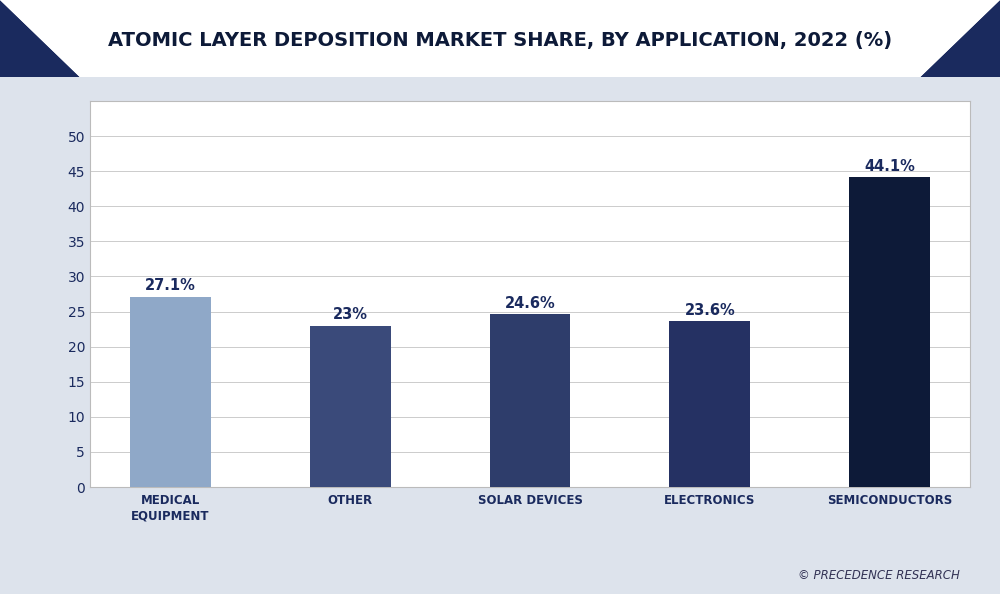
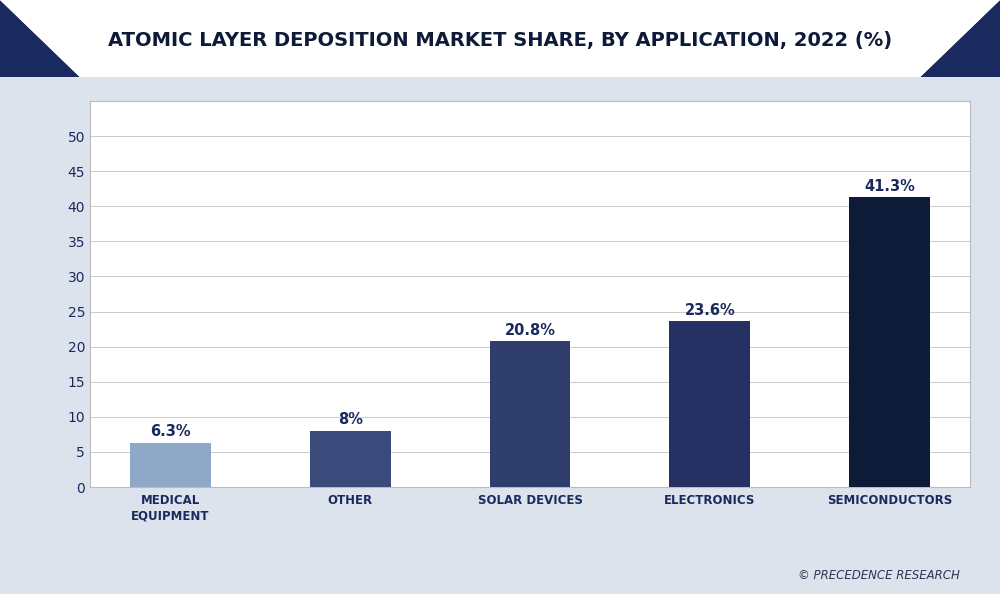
MEDICAL EQUIPMENT: 27.1% -> 6.3%
OTHER: 23% -> 8%
SOLAR DEVICES: 24.6% -> 20.8%
SEMICONDUCTORS: 44.1% -> 41.3%
